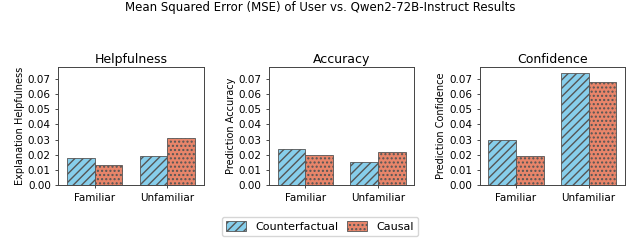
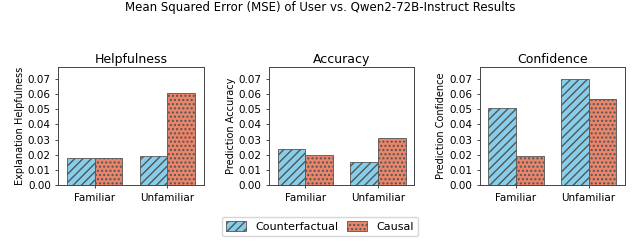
Helpfulness/Causal/Familiar: 0.013 -> 0.018
Helpfulness/Causal/Unfamiliar: 0.031 -> 0.061
Accuracy/Causal/Unfamiliar: 0.022 -> 0.031
Confidence/Counterfactual/Familiar: 0.030 -> 0.051
Confidence/Counterfactual/Unfamiliar: 0.074 -> 0.070
Confidence/Causal/Unfamiliar: 0.068 -> 0.057
